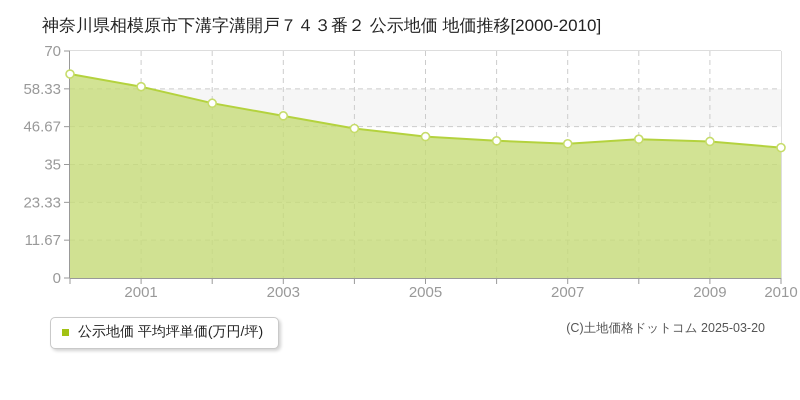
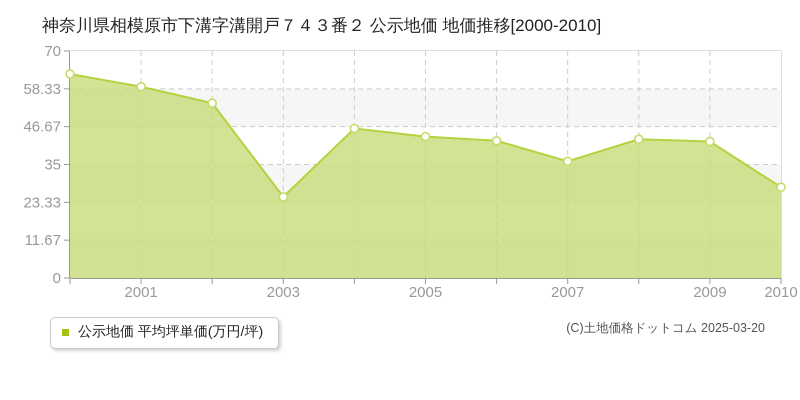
2003: 50 -> 25
2007: 41 -> 36
2010: 40 -> 28
